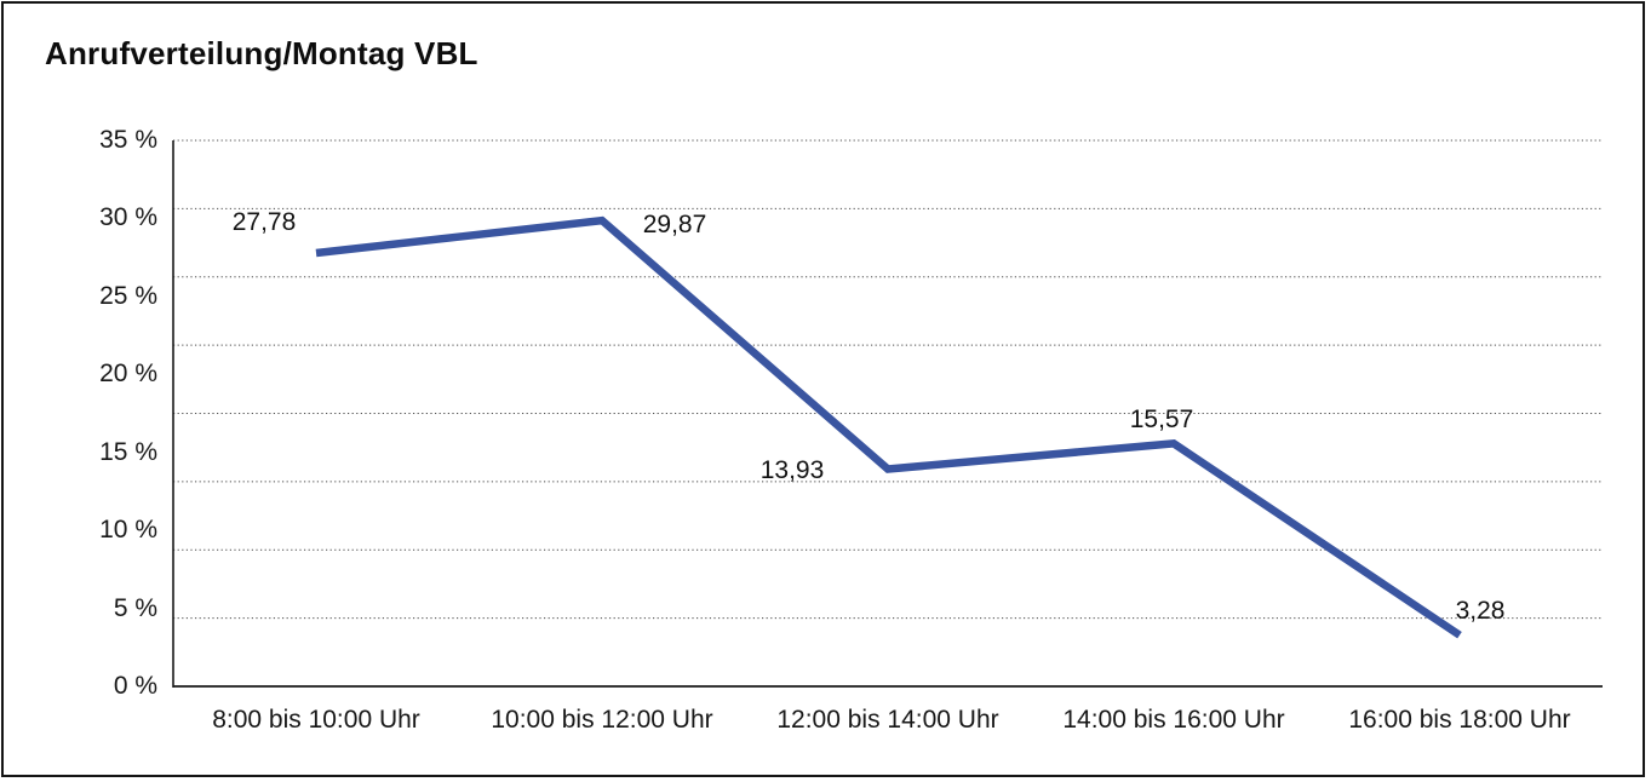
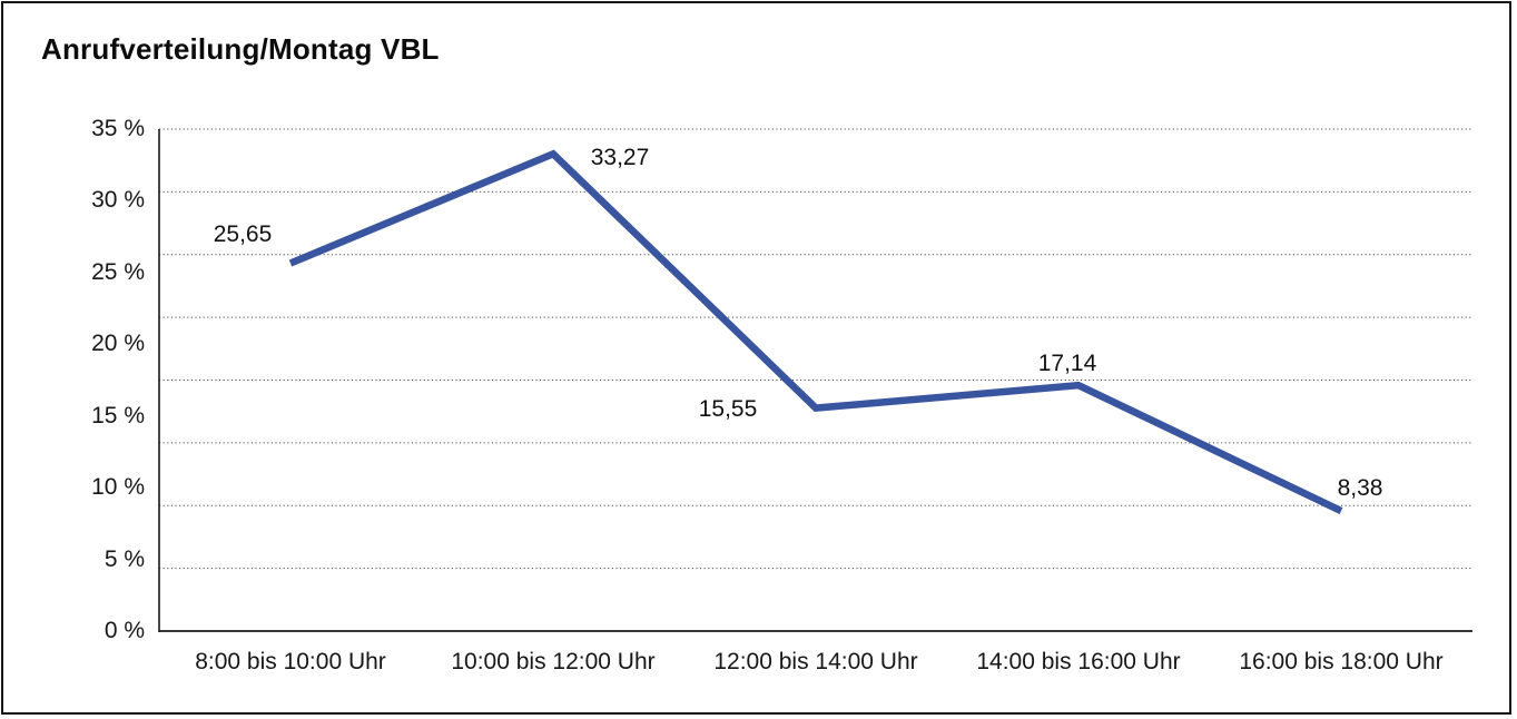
8:00 bis 10:00 Uhr: 27,78 -> 25,65
10:00 bis 12:00 Uhr: 29,87 -> 33,27
12:00 bis 14:00 Uhr: 13,93 -> 15,55
14:00 bis 16:00 Uhr: 15,57 -> 17,14
16:00 bis 18:00 Uhr: 3,28 -> 8,38
